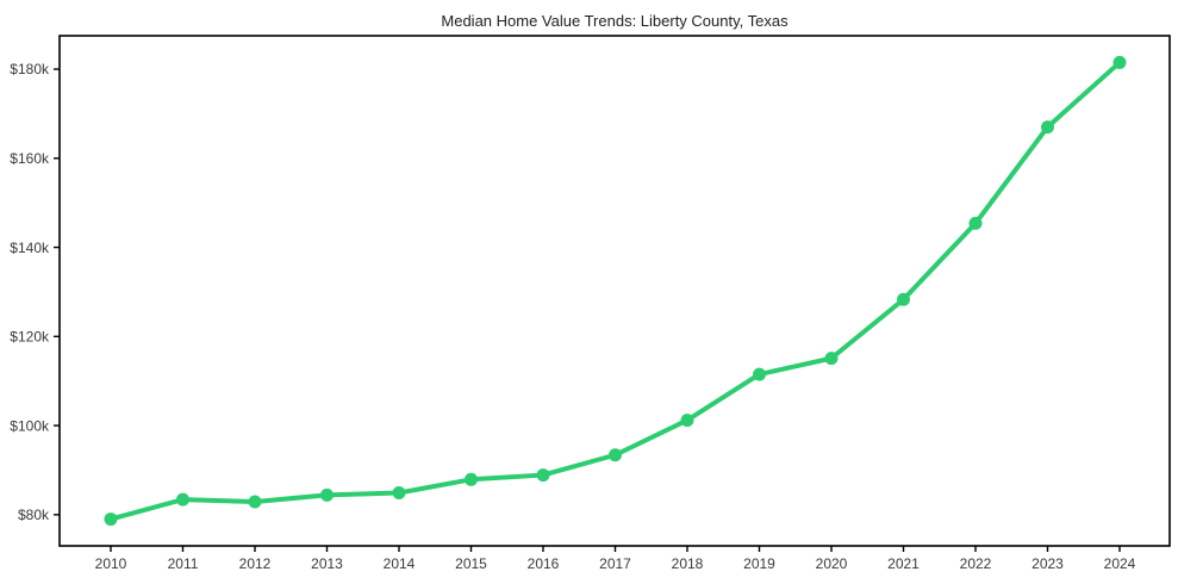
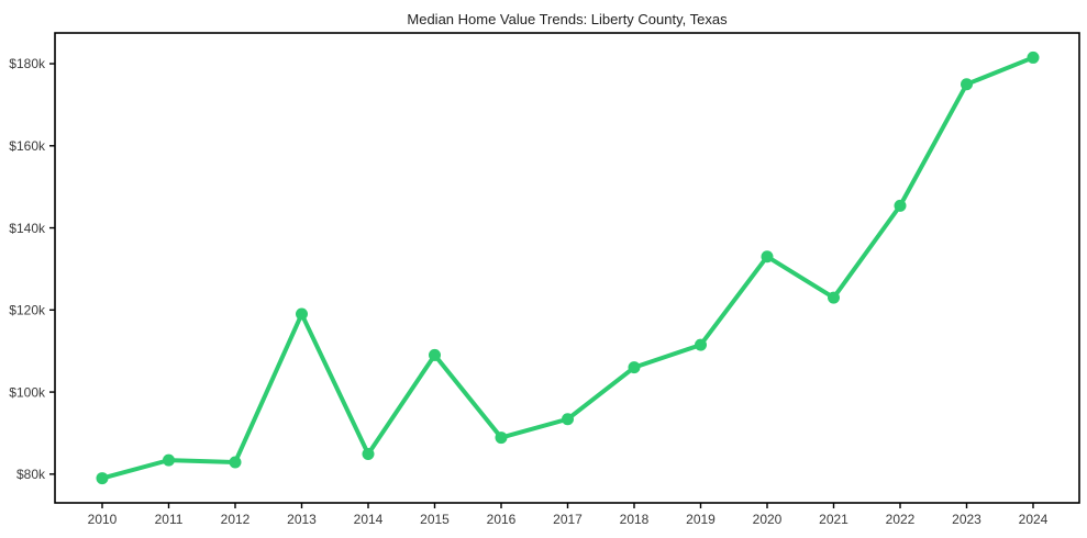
2013: $84k -> $119k
2015: $88k -> $109k
2018: $101k -> $106k
2020: $115k -> $133k
2021: $128k -> $123k
2023: $167k -> $175k
